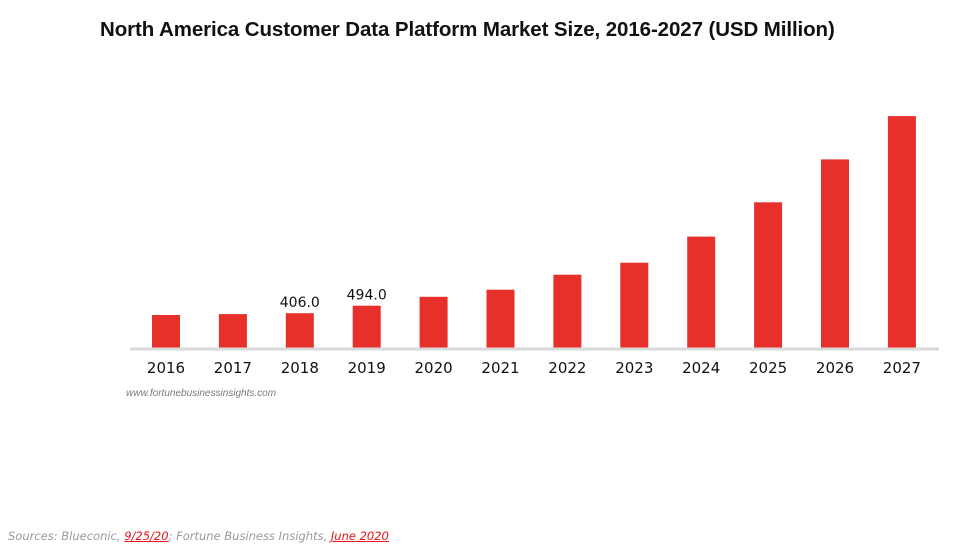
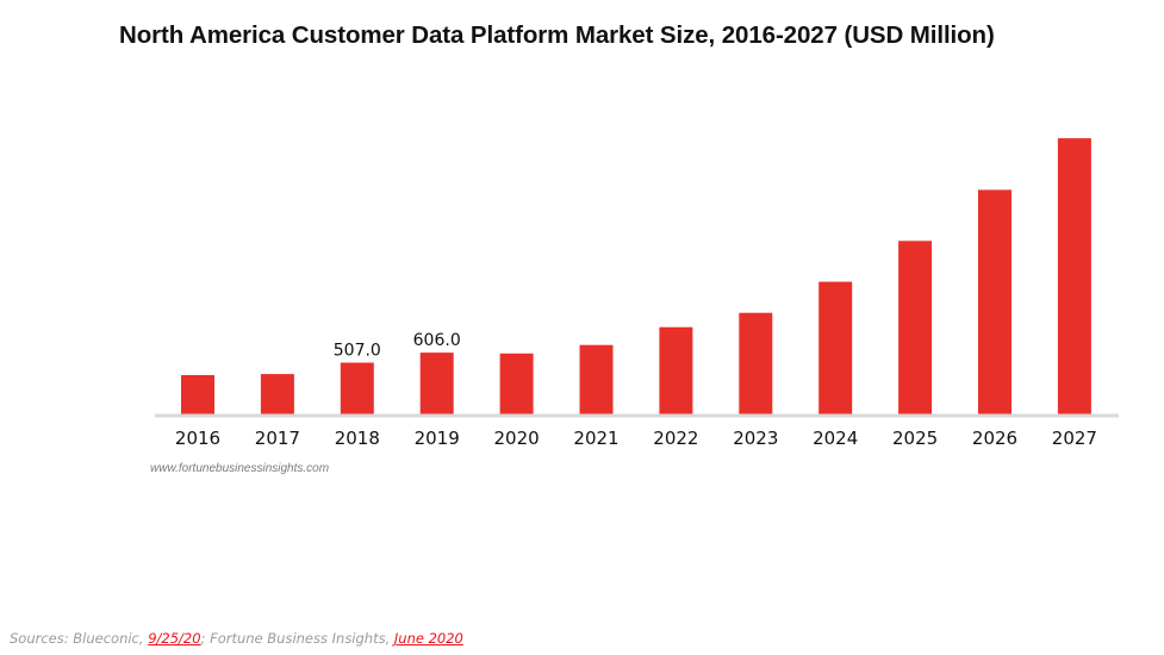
2018: 406.0 -> 507.0
2019: 494.0 -> 606.0
